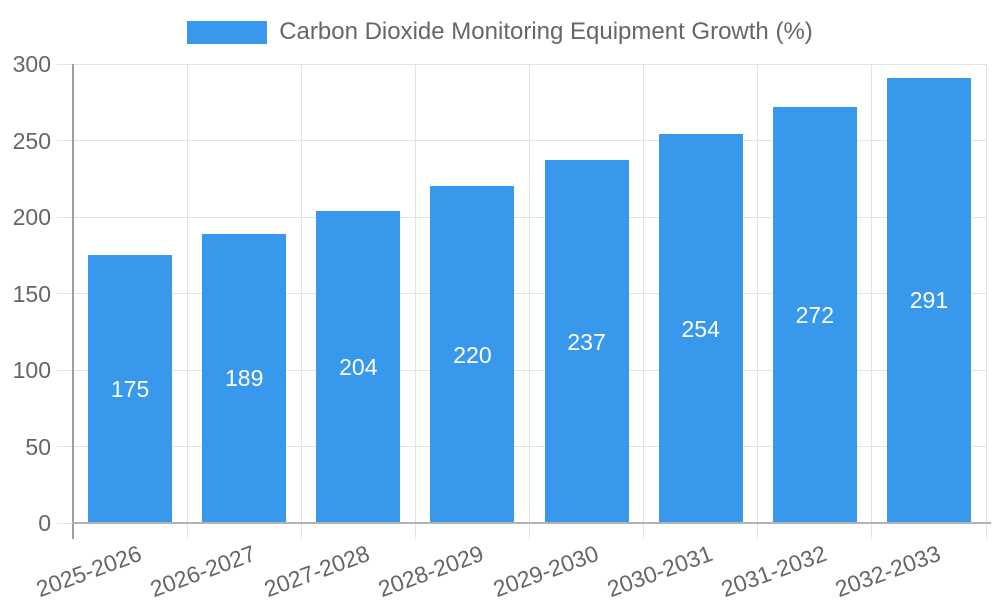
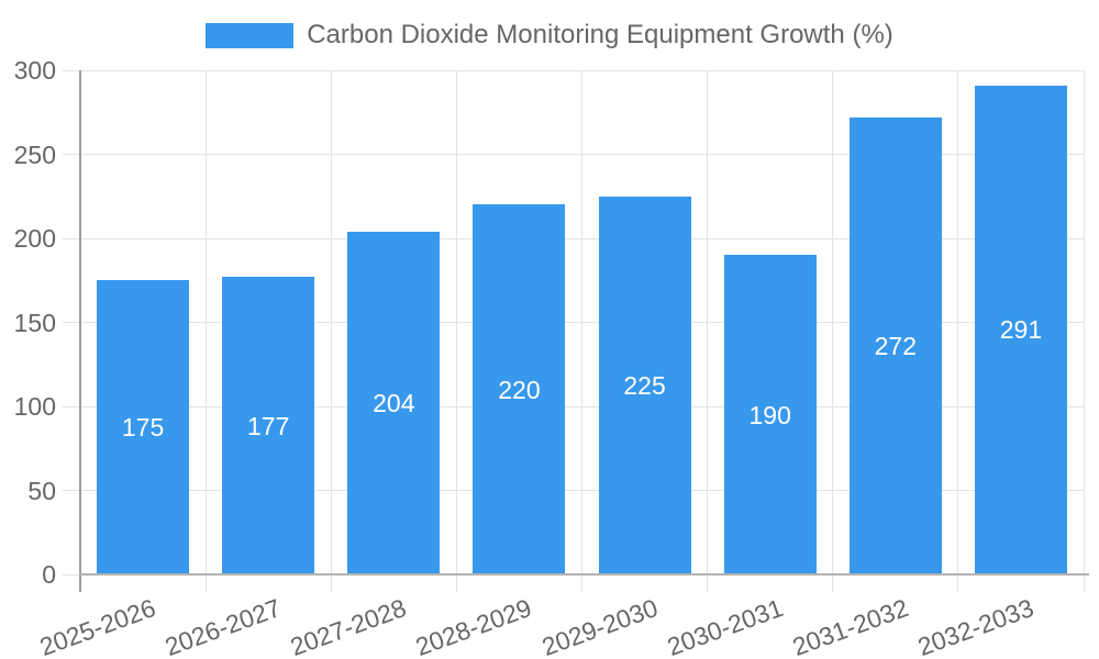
2026-2027: 189 -> 177
2029-2030: 237 -> 225
2030-2031: 254 -> 190
